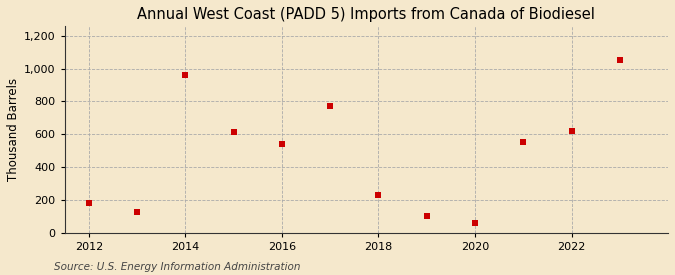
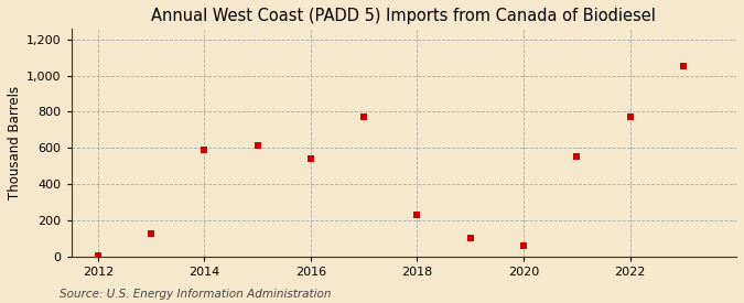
2012: 180 -> 0
2014: 960 -> 590
2022: 620 -> 770
